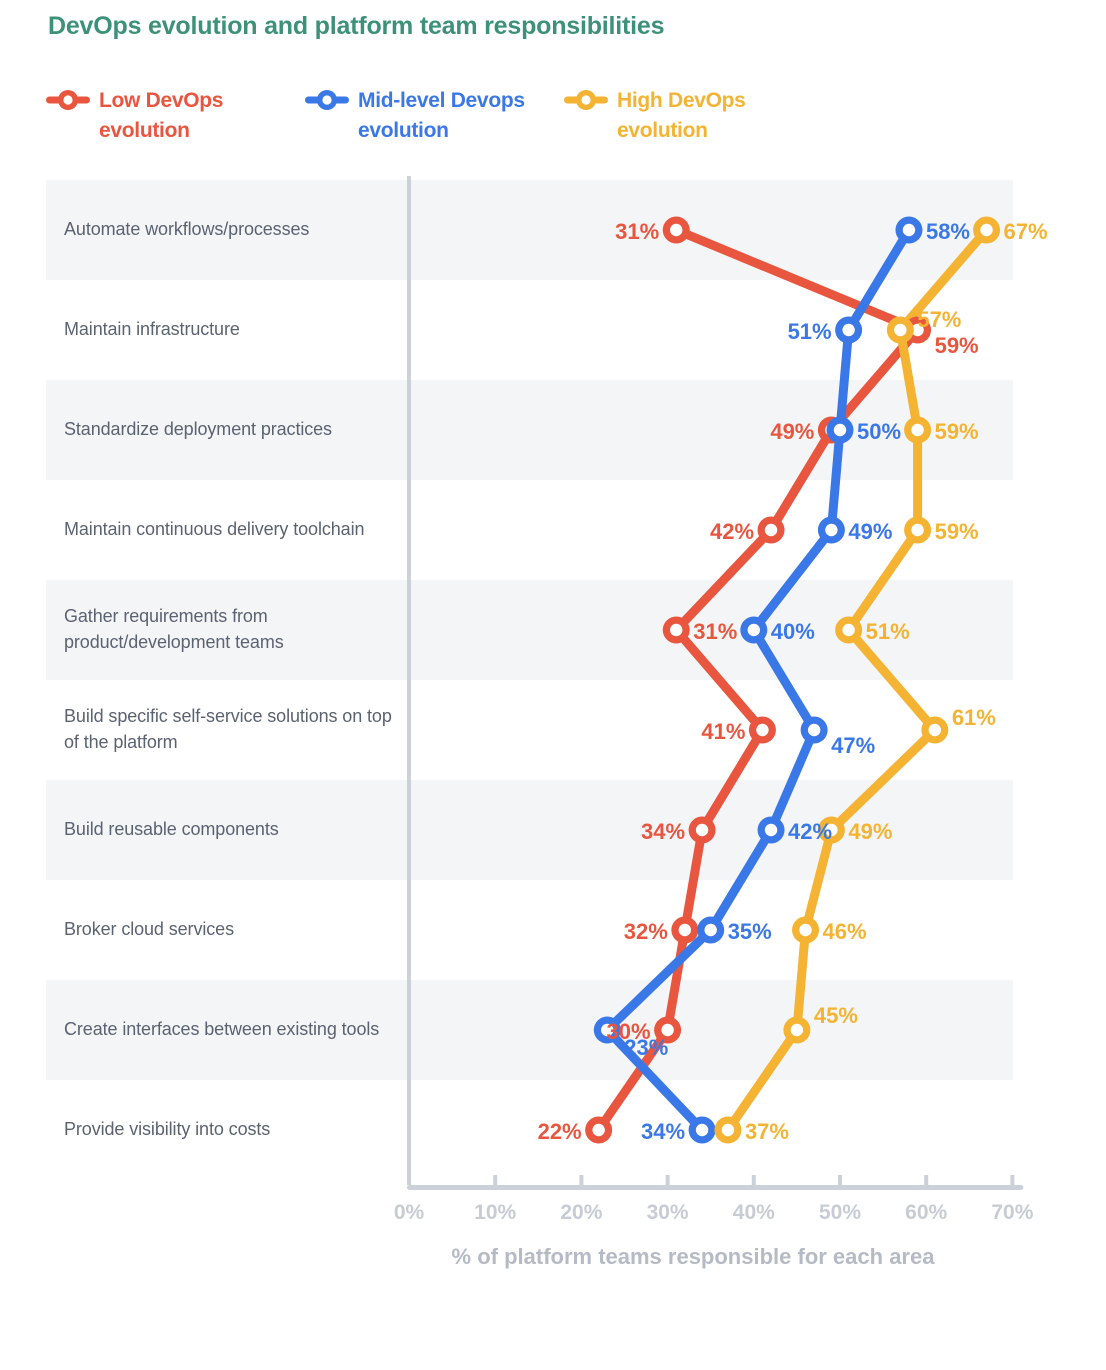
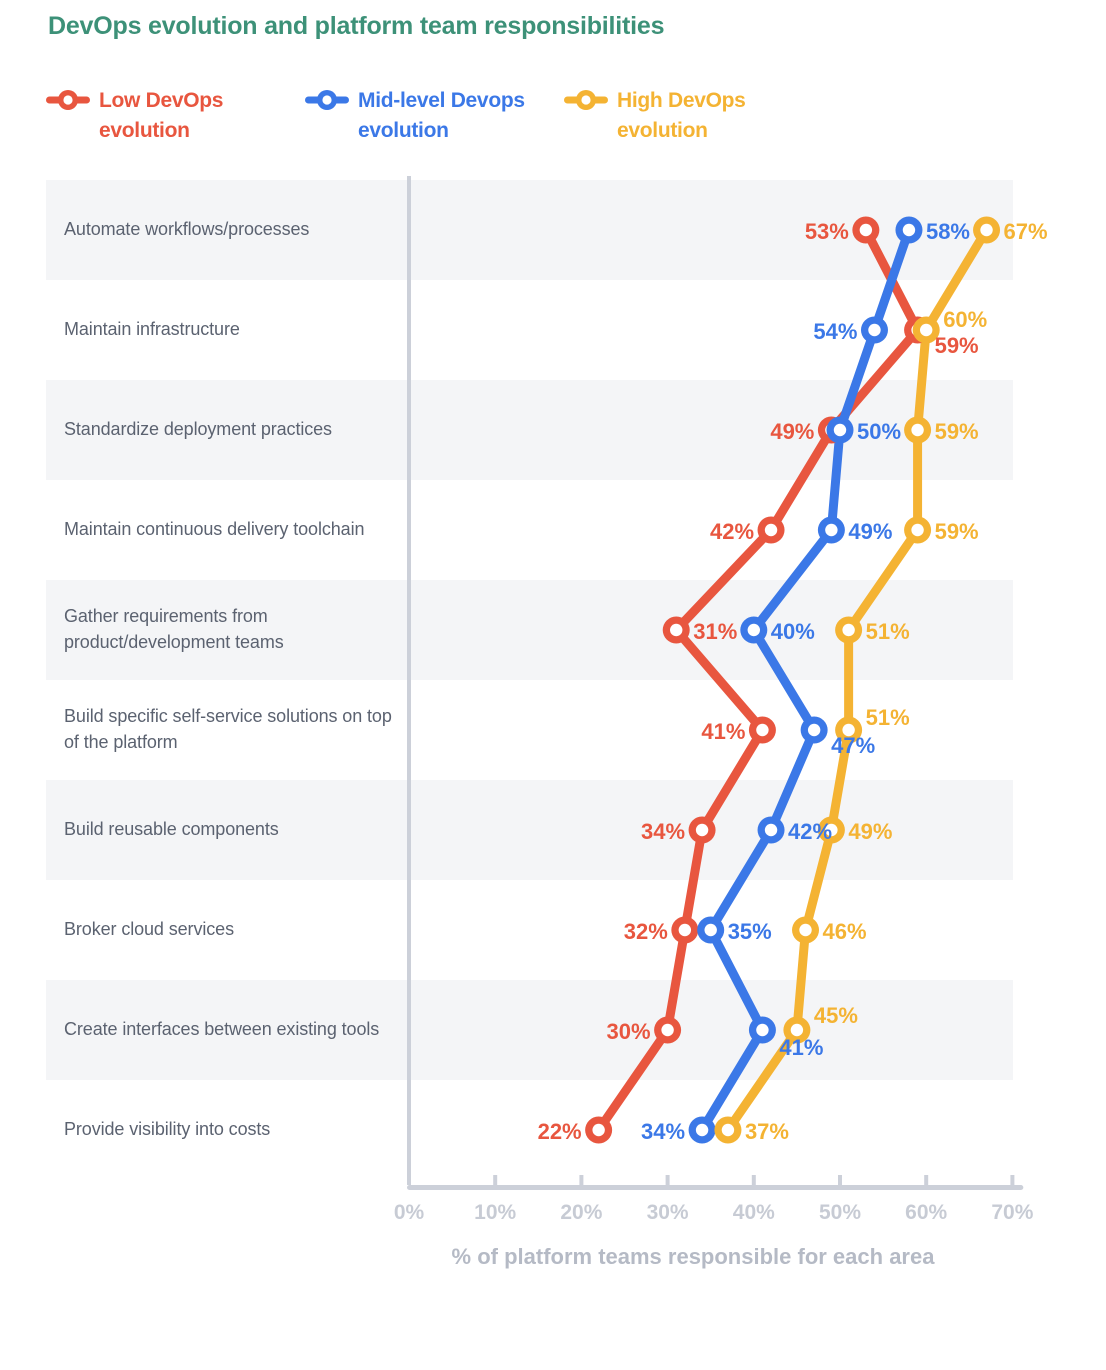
Low DevOps evolution/Automate workflows/processes: 31% -> 53%
Mid-level Devops evolution/Maintain infrastructure: 51% -> 54%
High DevOps evolution/Maintain infrastructure: 57% -> 60%
High DevOps evolution/Build specific self-service solutions on top of the platform: 61% -> 51%
Mid-level Devops evolution/Create interfaces between existing tools: 23% -> 41%
